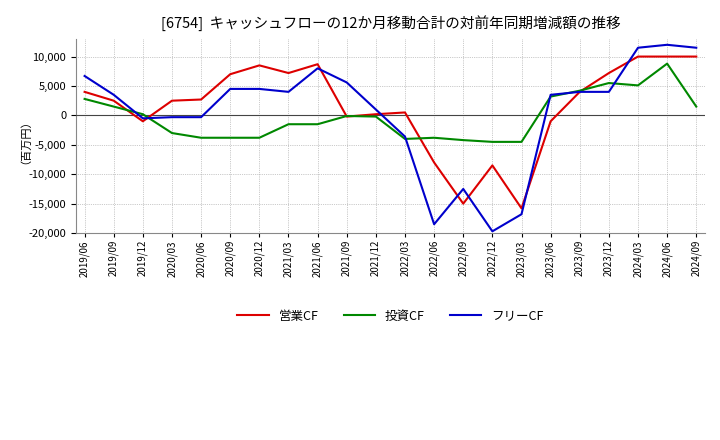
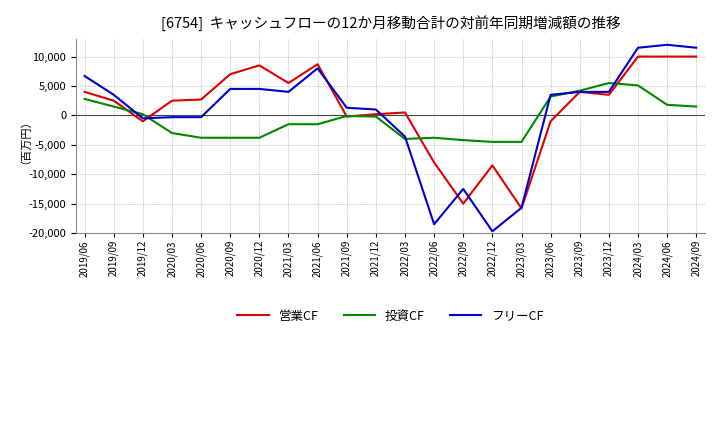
営業CF/2021/03: 7,200 -> 5,500
フリーCF/2021/09: 5,600 -> 1,300
フリーCF/2023/03: -16,800 -> -15,700
営業CF/2023/12: 7,200 -> 3,500
投資CF/2024/06: 8,800 -> 1,800
